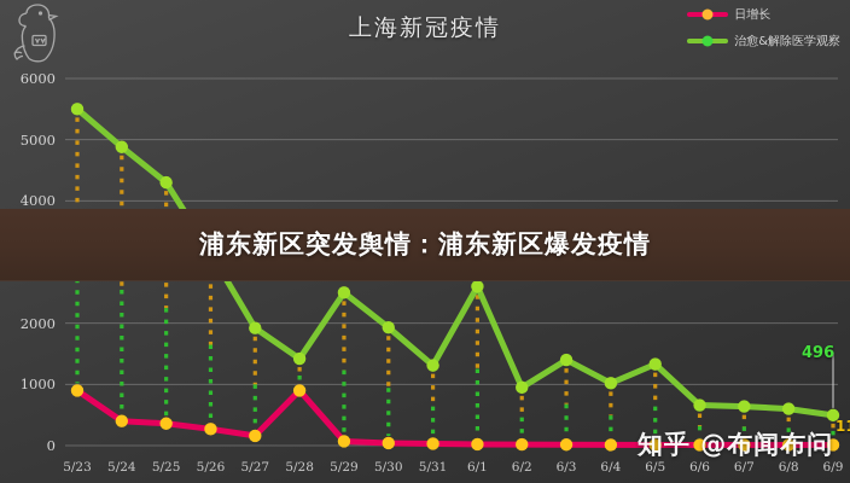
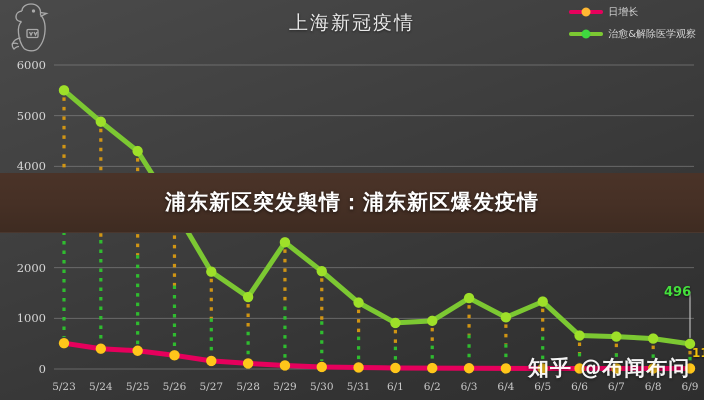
日增长/5/23: 900 -> 500
日增长/5/28: 900 -> 100
治愈&解除医学观察/6/1: 2600 -> 900
